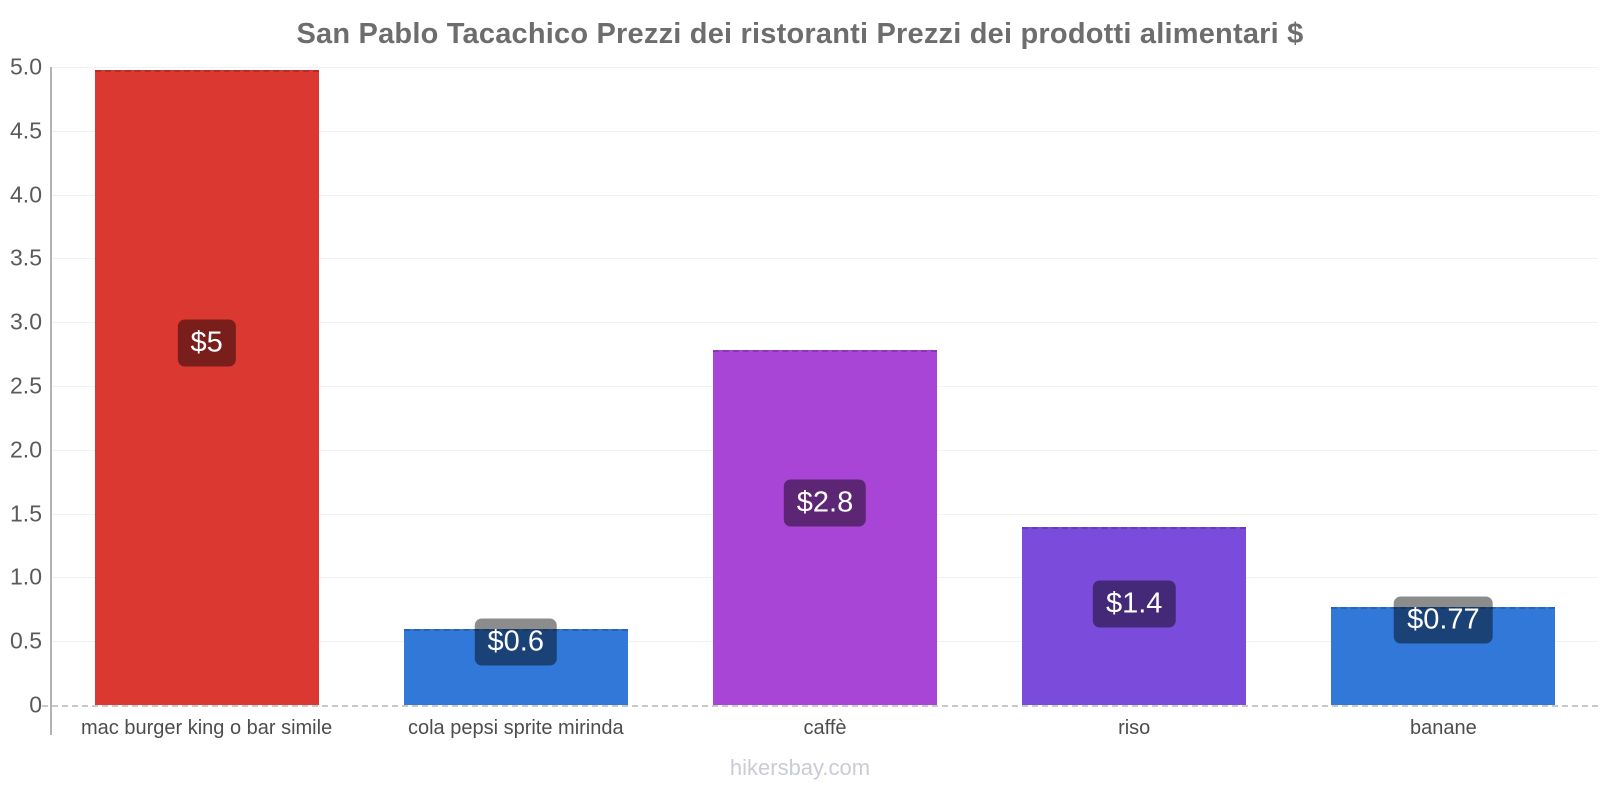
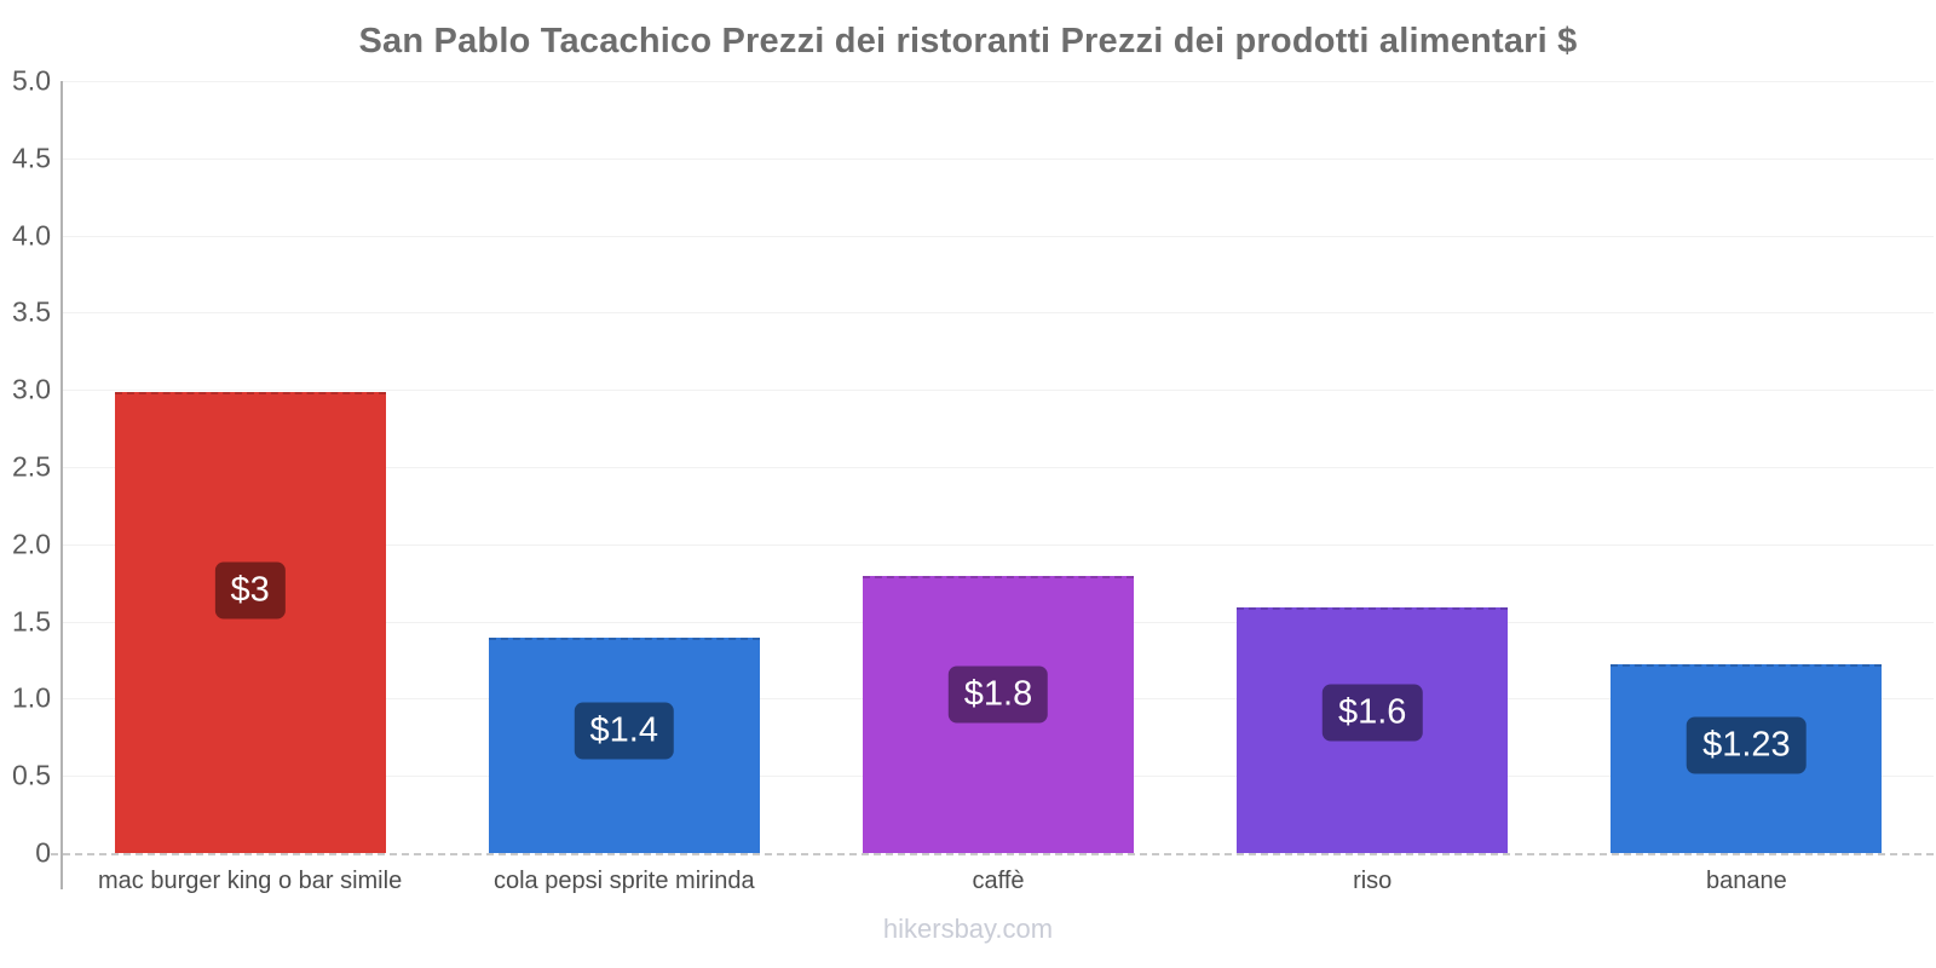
mac burger king o bar simile: $5 -> $3
cola pepsi sprite mirinda: $0.6 -> $1.4
caffè: $2.8 -> $1.8
riso: $1.4 -> $1.6
banane: $0.77 -> $1.23
